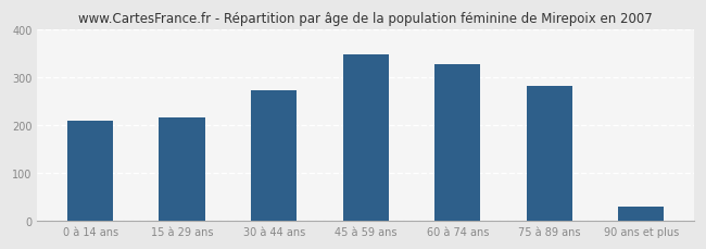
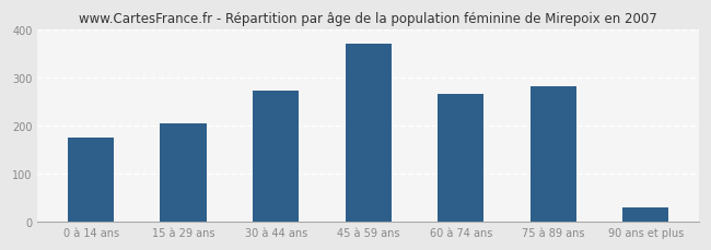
0 à 14 ans: 210 -> 175
15 à 29 ans: 217 -> 205
45 à 59 ans: 347 -> 370
60 à 74 ans: 327 -> 265
